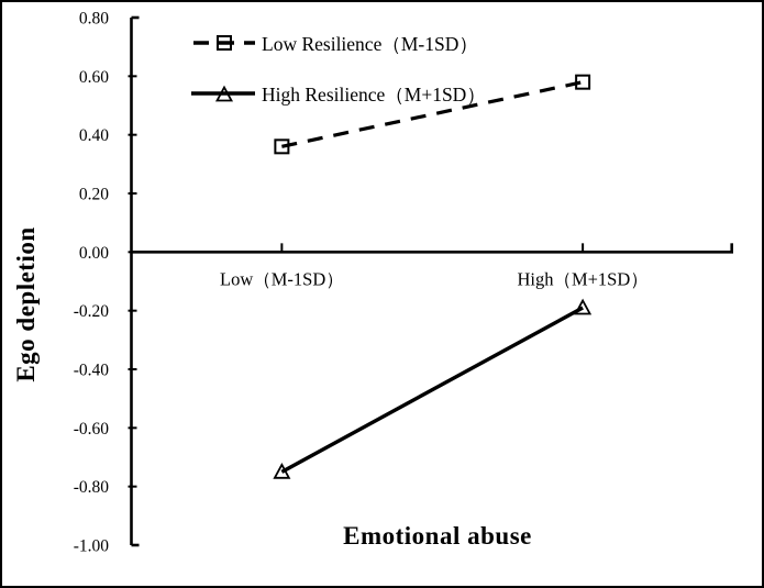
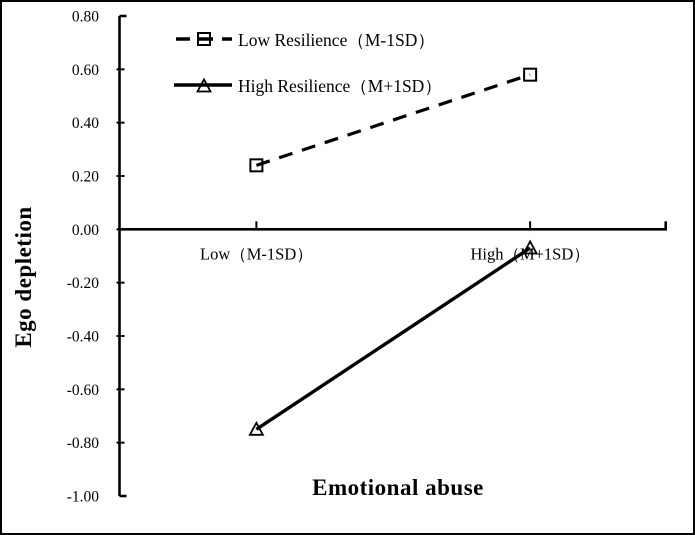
Low Resilience（M-1SD）/Low（M-1SD）: 0.36 -> 0.24
High Resilience（M+1SD）/High（M+1SD）: -0.19 -> -0.07
